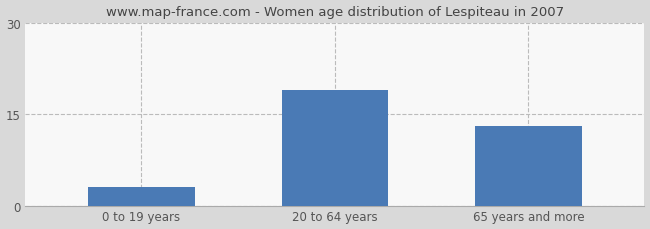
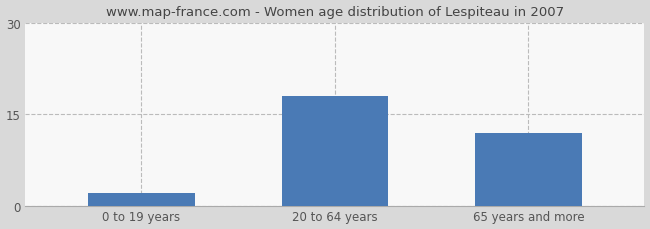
0 to 19 years: 3 -> 2
20 to 64 years: 19 -> 18
65 years and more: 13 -> 12
